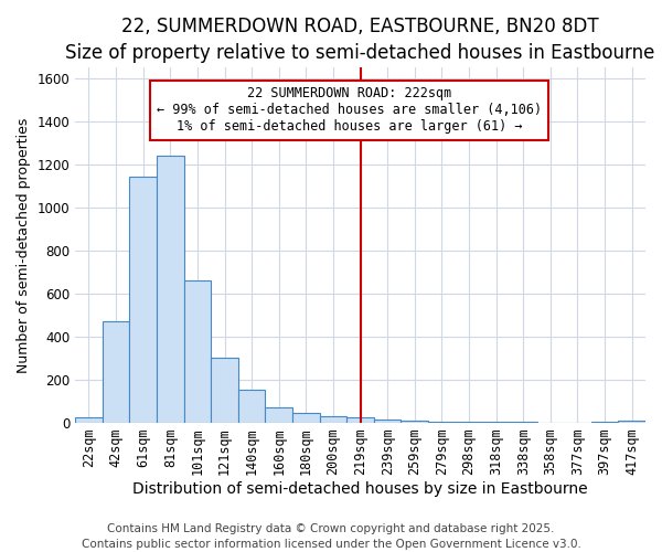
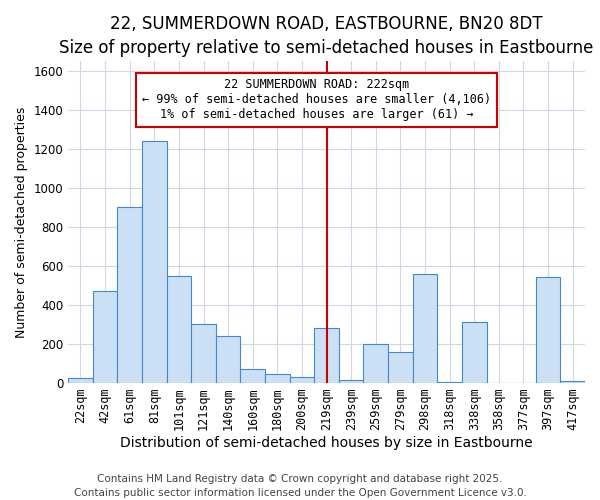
61sqm: 1140 -> 900
101sqm: 660 -> 550
140sqm: 160 -> 240
219sqm: 20 -> 280
259sqm: 10 -> 200
279sqm: 0 -> 160
298sqm: 0 -> 560
338sqm: 0 -> 310
397sqm: 0 -> 540
